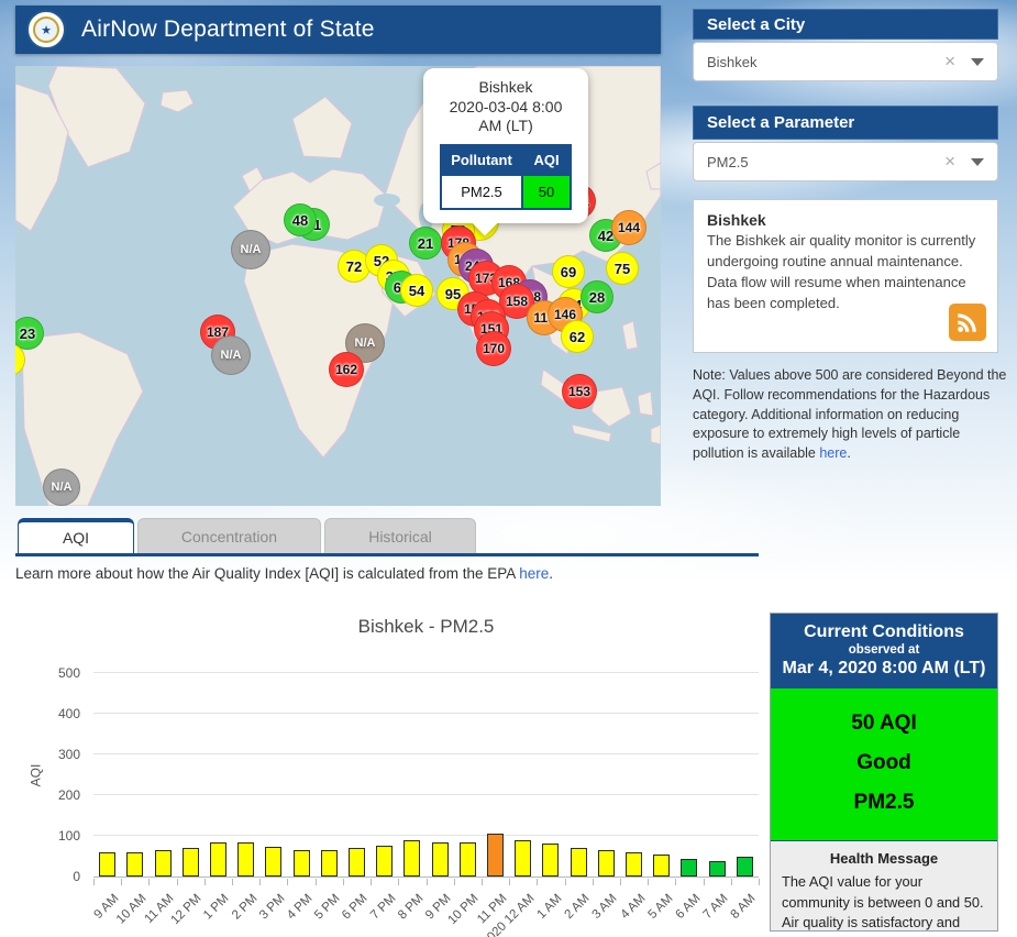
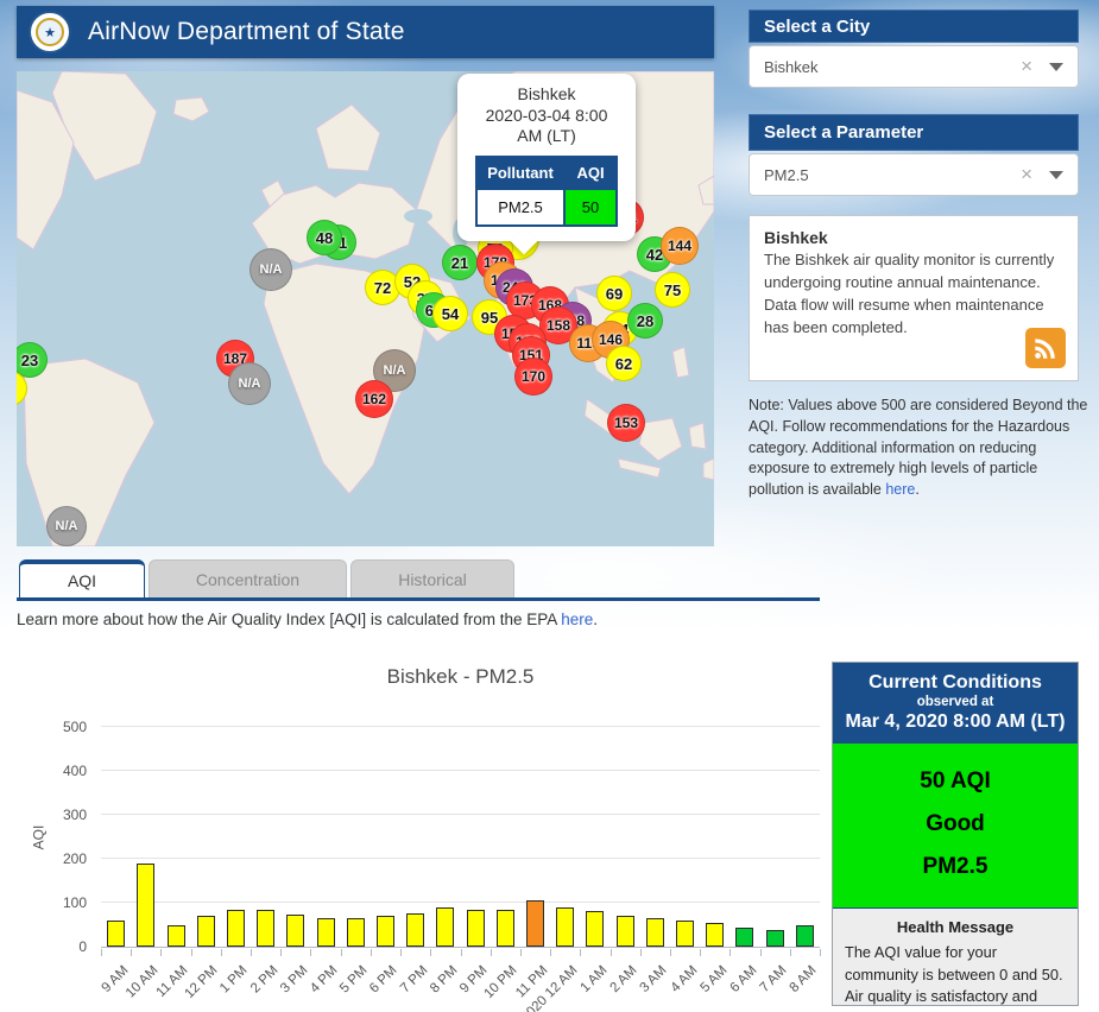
10 AM: 60 -> 190
11 AM: 60 -> 50
